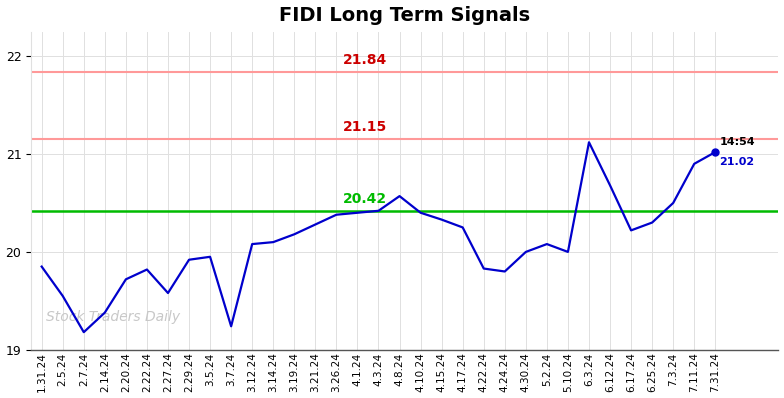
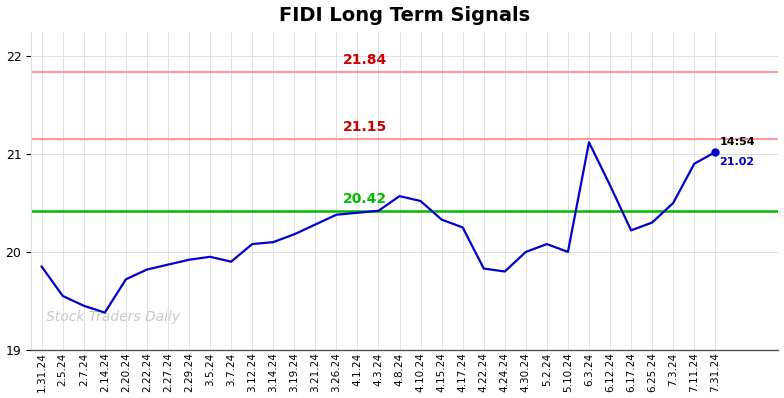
2.7.24: 19.18 -> 19.45
2.27.24: 19.58 -> 19.87
3.7.24: 19.24 -> 19.90
4.10.24: 20.40 -> 20.52
